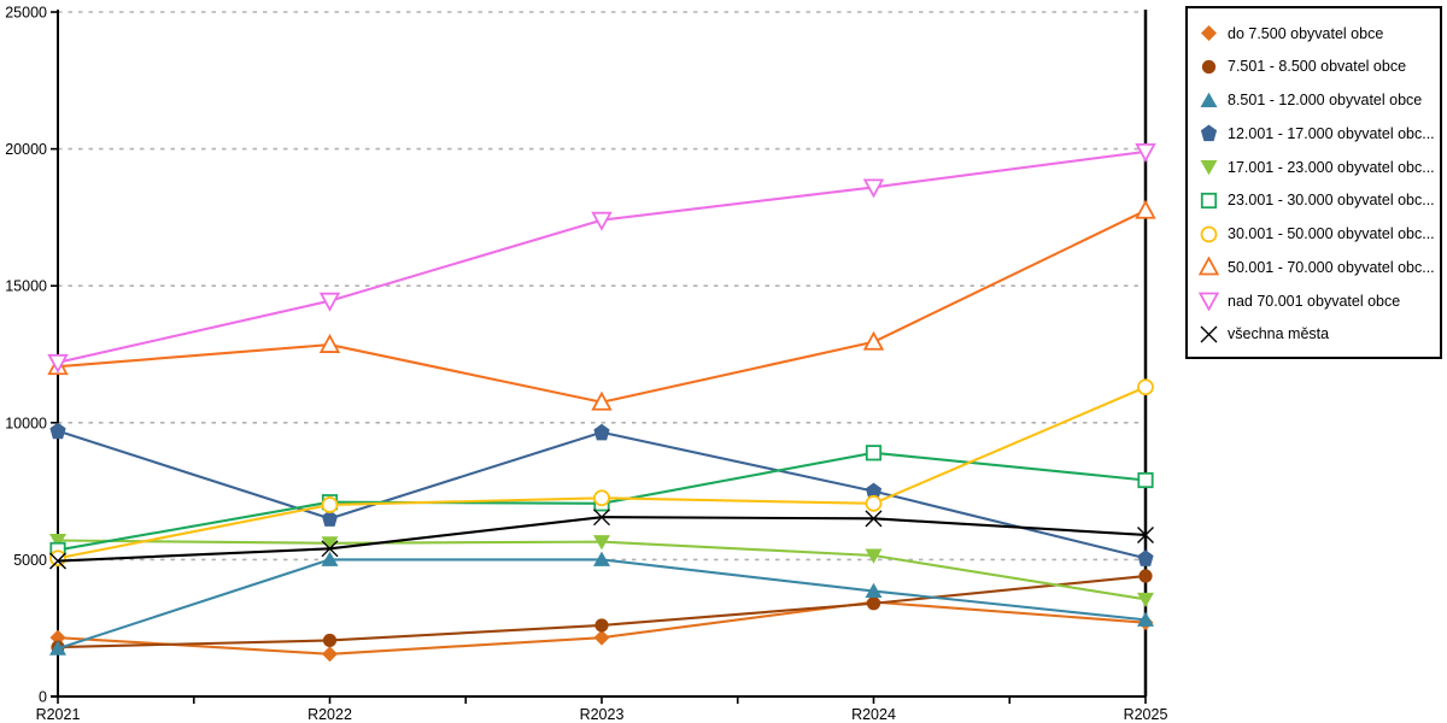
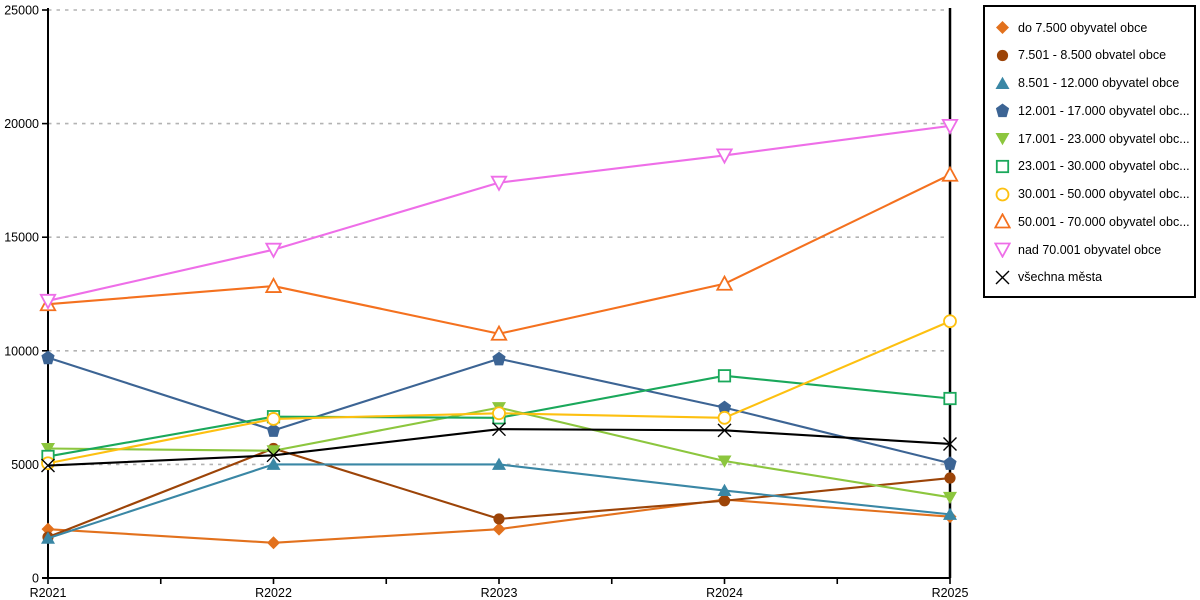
7.501 - 8.500 obvatel obce/R2022: 2000 -> 5700
17.001 - 23.000 obyvatel obc.../R2023: 5600 -> 7500
